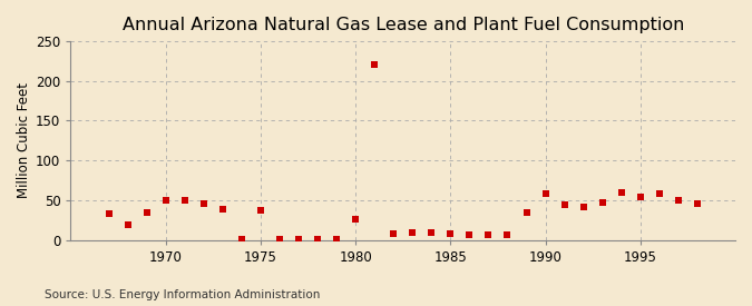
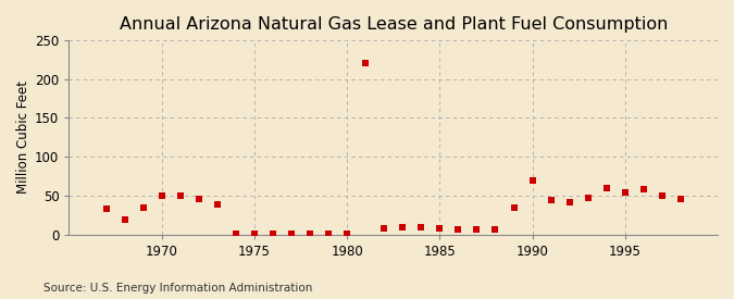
1975: 38 -> 2
1980: 26 -> 1
1990: 58 -> 70
